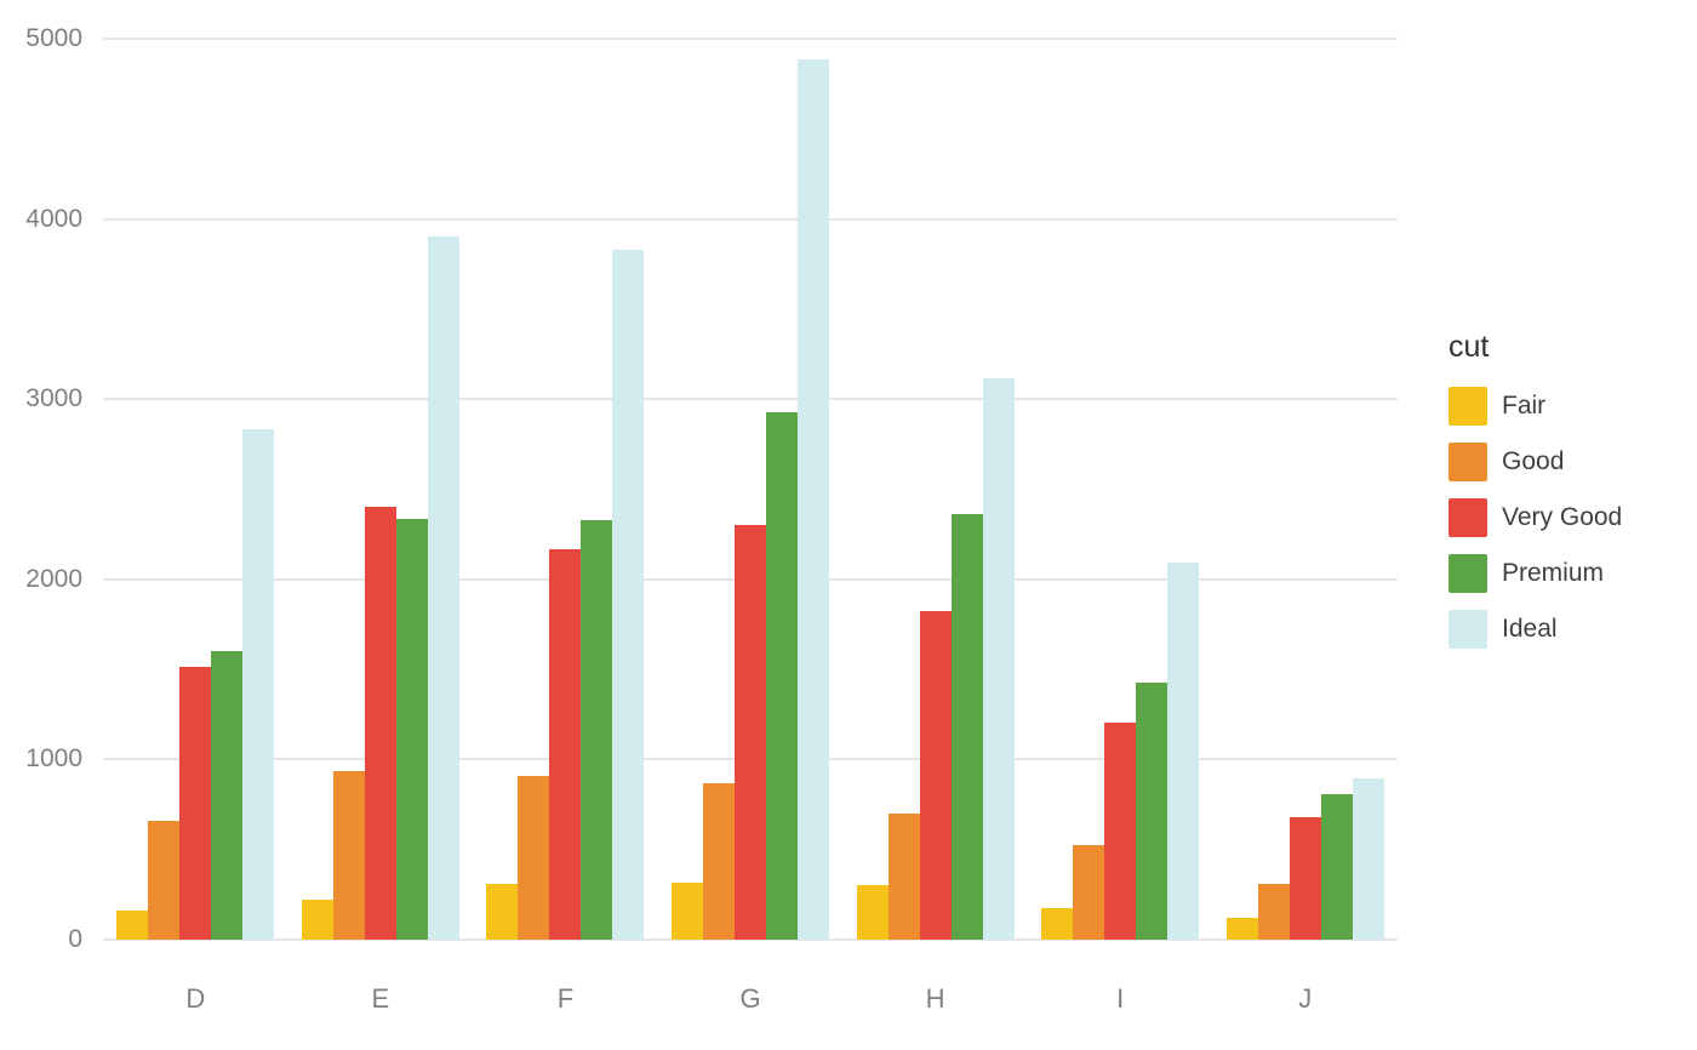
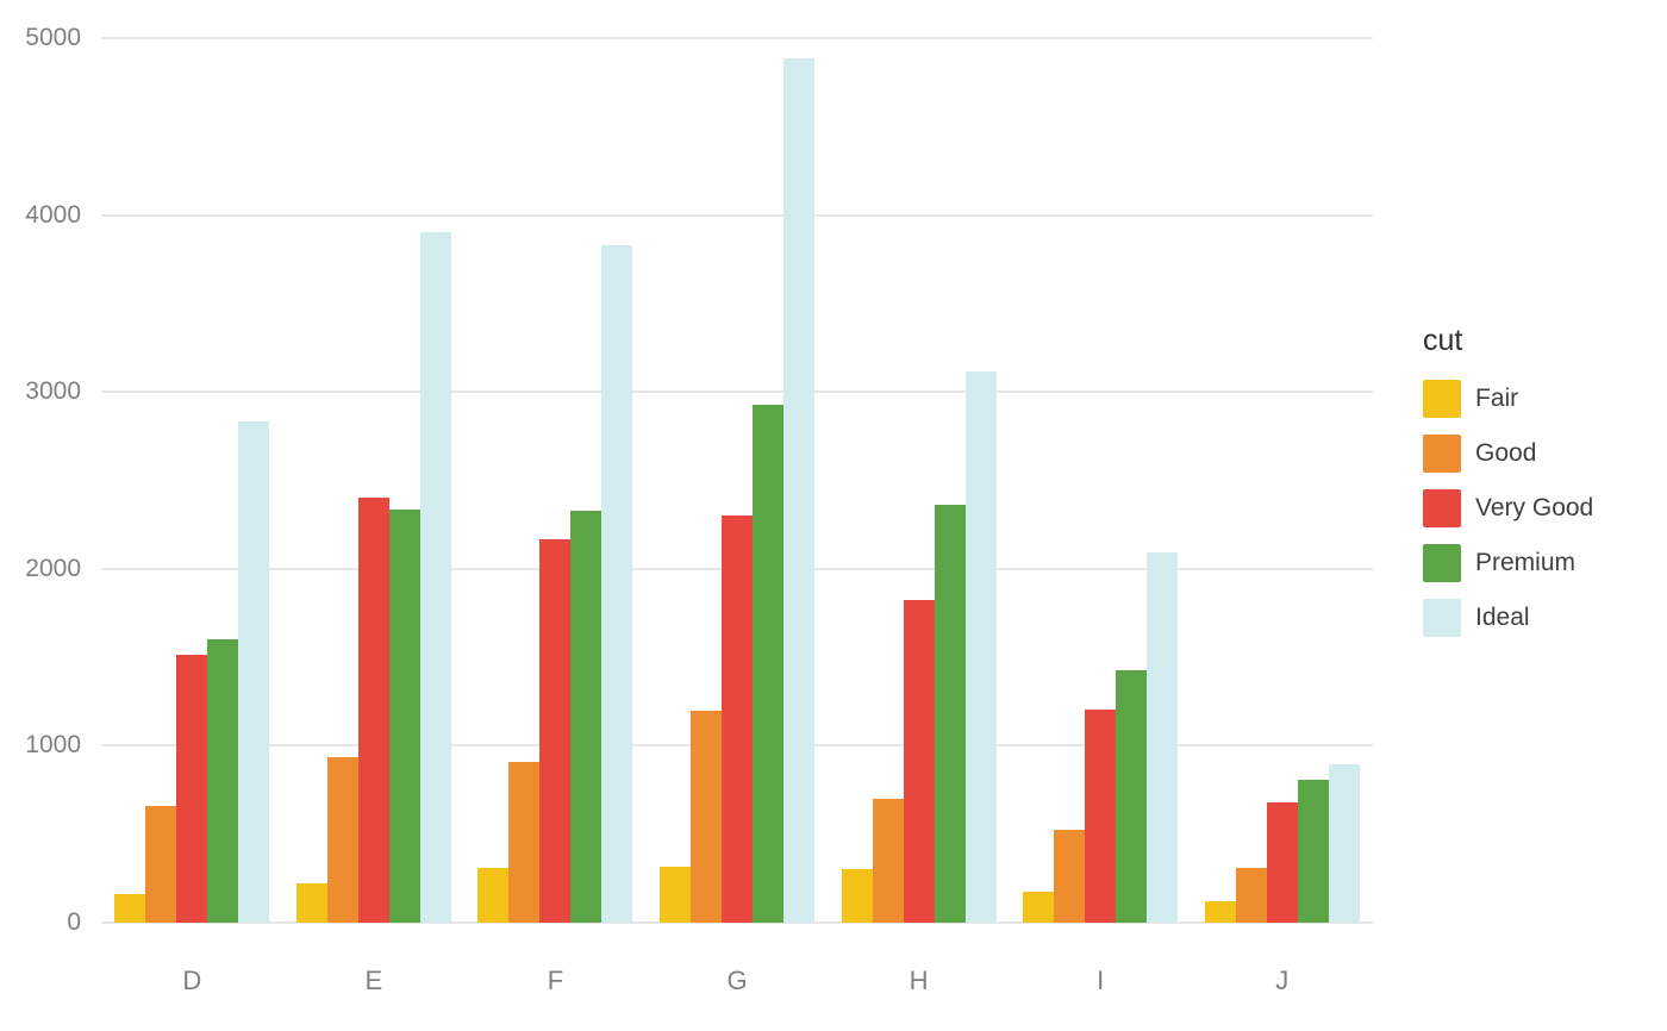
Good/G: 870 -> 1200
